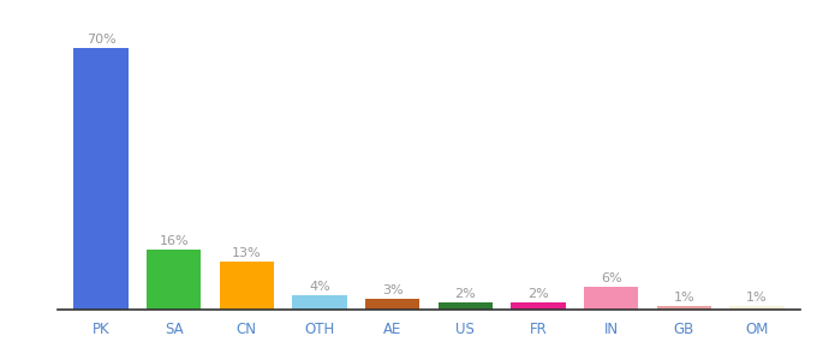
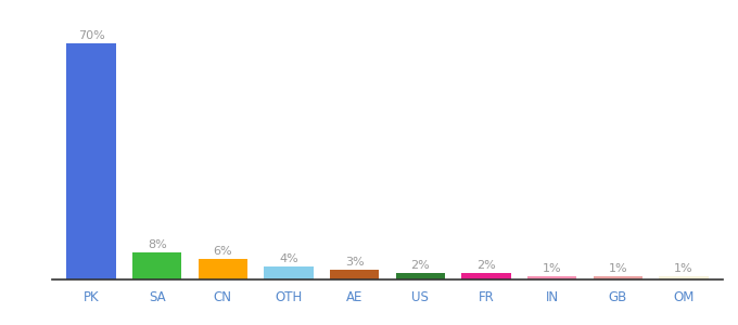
SA: 16% -> 8%
CN: 13% -> 6%
IN: 6% -> 1%
